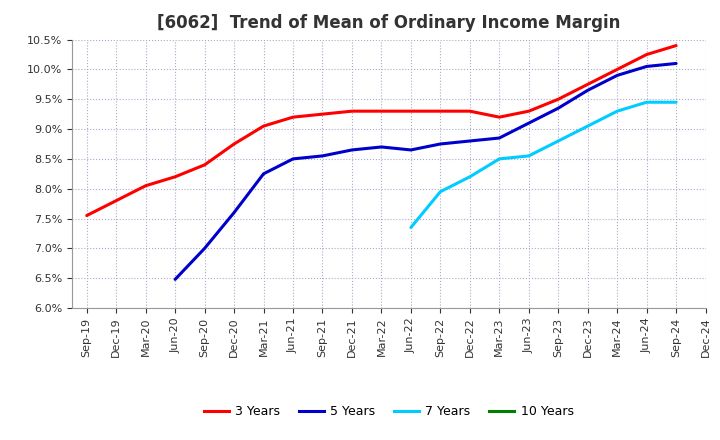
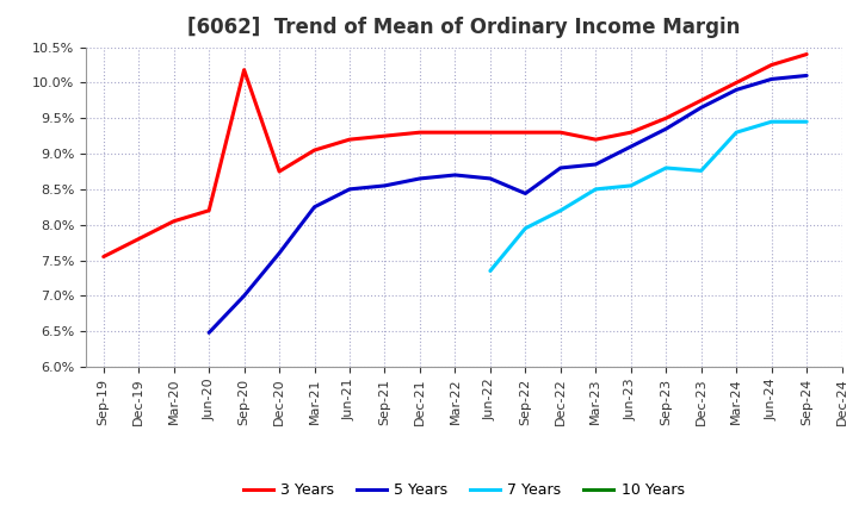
3 Years/Sep-20: 8.40% -> 10.18%
5 Years/Sep-22: 8.75% -> 8.44%
7 Years/Dec-23: 9.05% -> 8.76%
